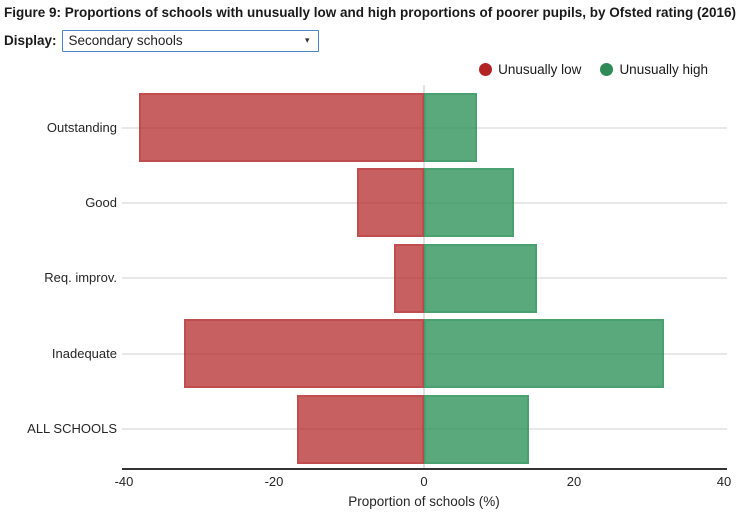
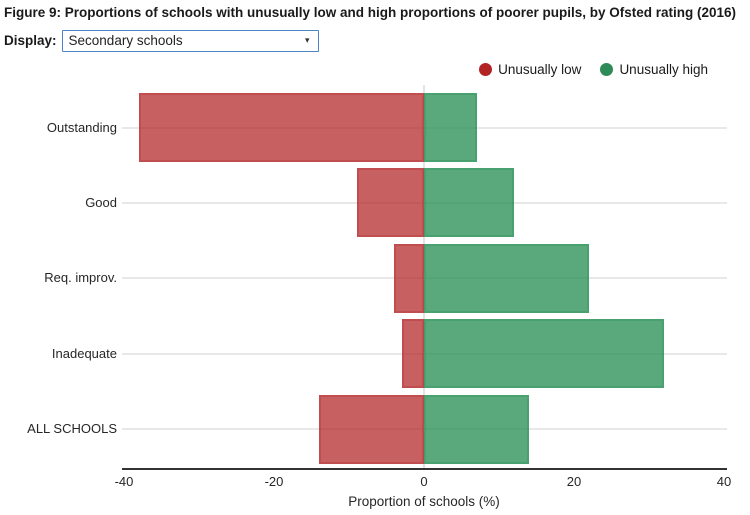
Unusually high/Req. improv.: 15 -> 22
Unusually low/Inadequate: -32 -> -3
Unusually low/ALL SCHOOLS: -17 -> -14
